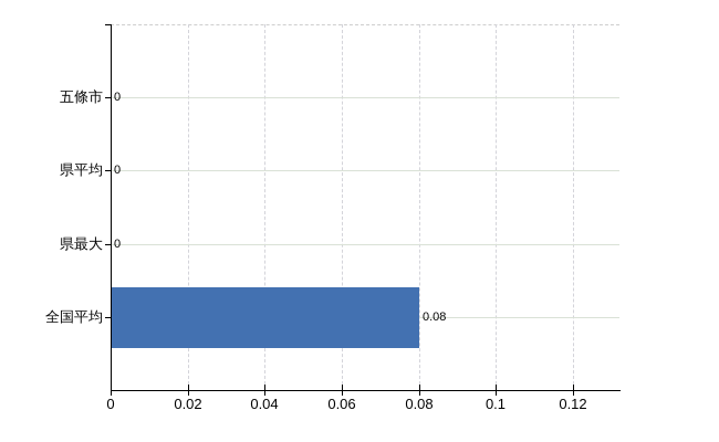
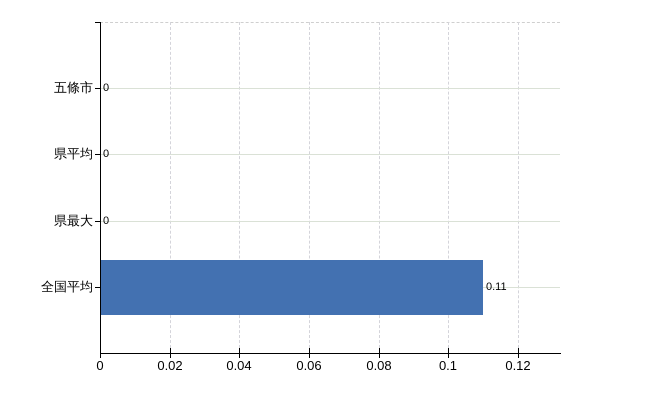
全国平均: 0.08 -> 0.11
